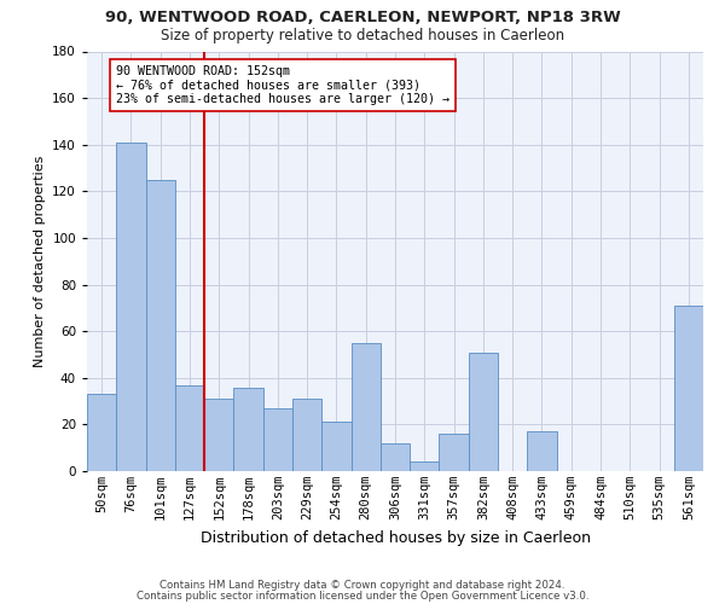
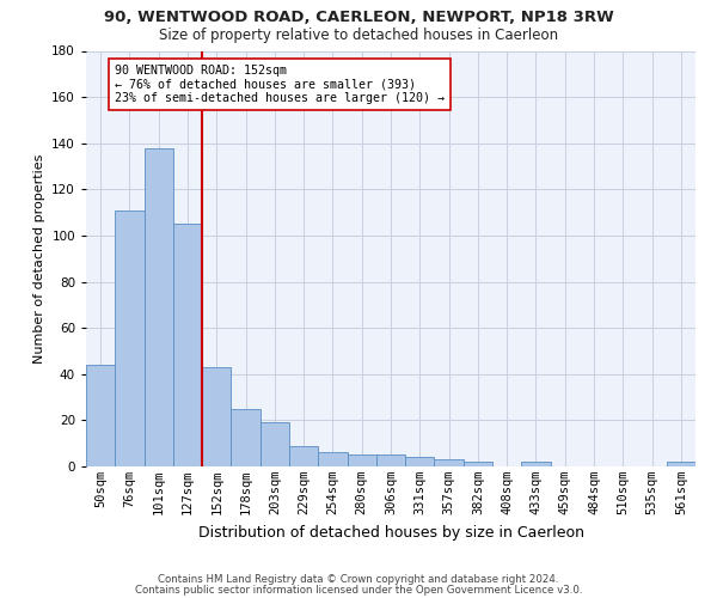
50sqm: 33 -> 44
76sqm: 141 -> 111
101sqm: 125 -> 138
127sqm: 37 -> 105
152sqm: 31 -> 43
178sqm: 36 -> 25
203sqm: 27 -> 19
229sqm: 31 -> 9
254sqm: 21 -> 6
280sqm: 55 -> 5
306sqm: 12 -> 5
357sqm: 16 -> 3
382sqm: 51 -> 2
433sqm: 17 -> 2
561sqm: 71 -> 2
